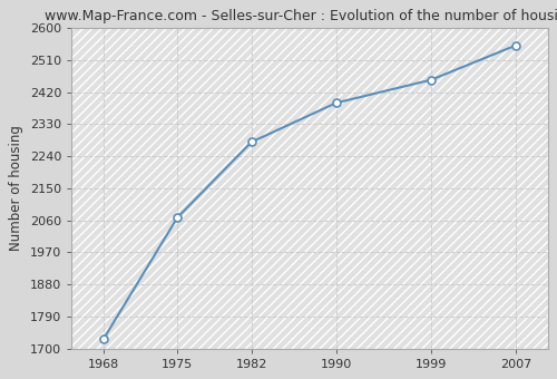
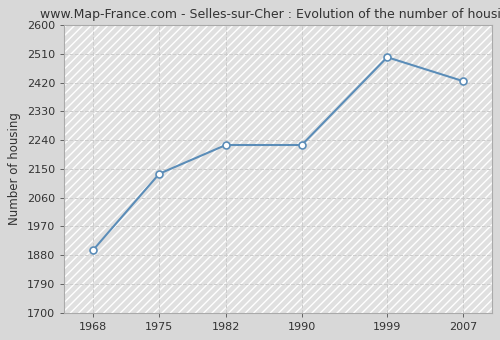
1968: 1726 -> 1895
1975: 2068 -> 2135
1982: 2280 -> 2225
1990: 2390 -> 2225
1999: 2455 -> 2500
2007: 2552 -> 2425
